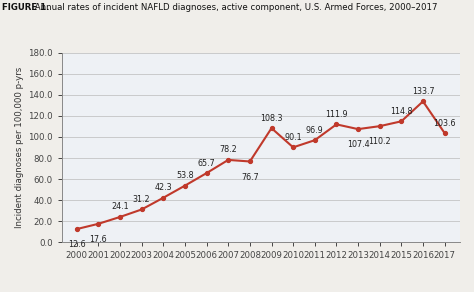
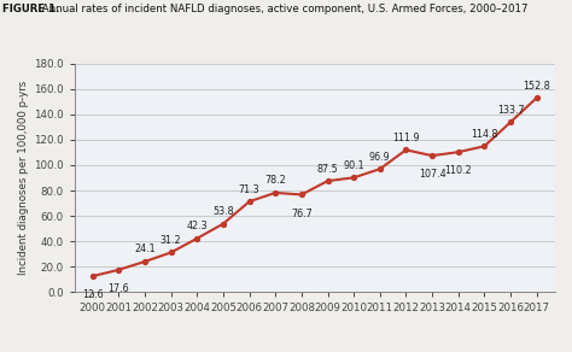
2006: 65.7 -> 71.3
2009: 108.3 -> 87.5
2017: 103.6 -> 152.8
